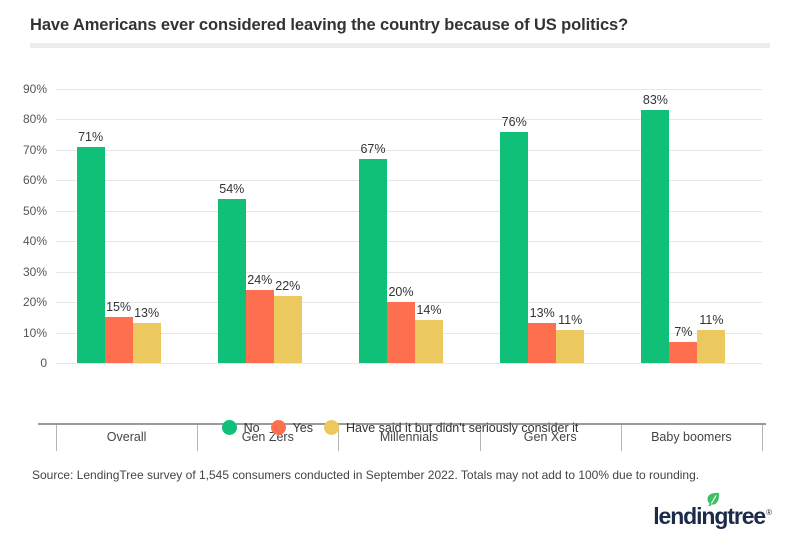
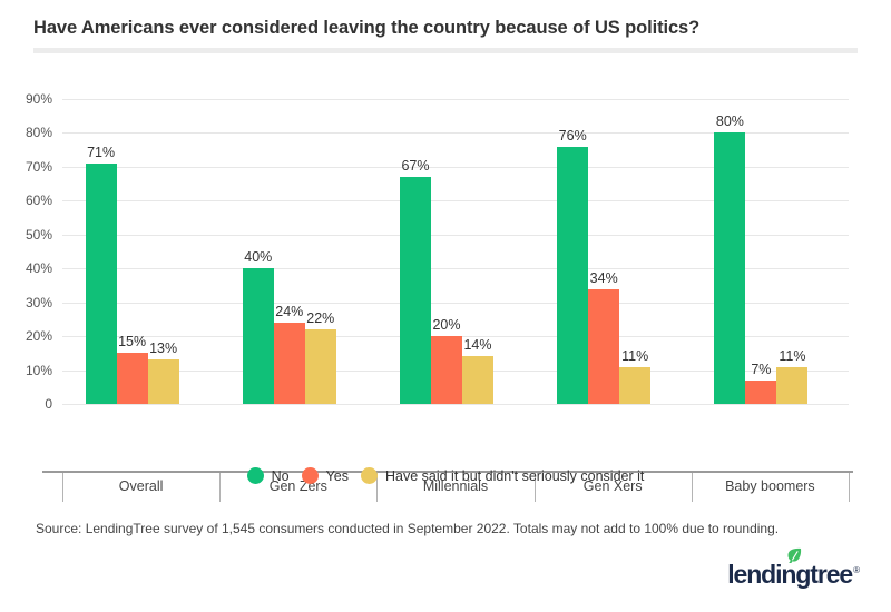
No/Gen Zers: 54% -> 40%
Yes/Gen Xers: 13% -> 34%
No/Baby boomers: 83% -> 80%
